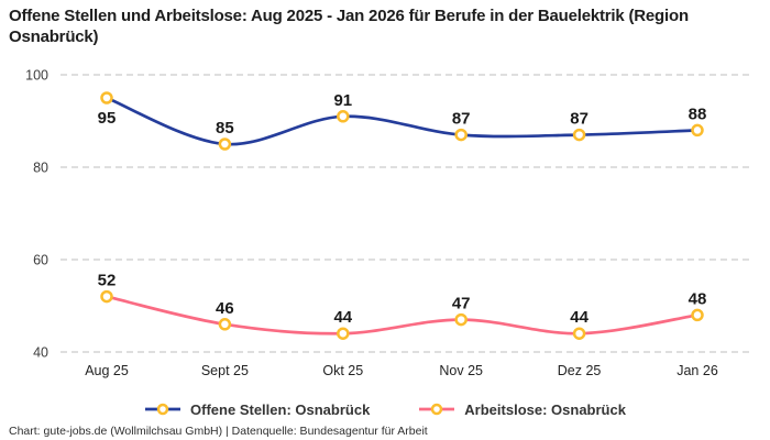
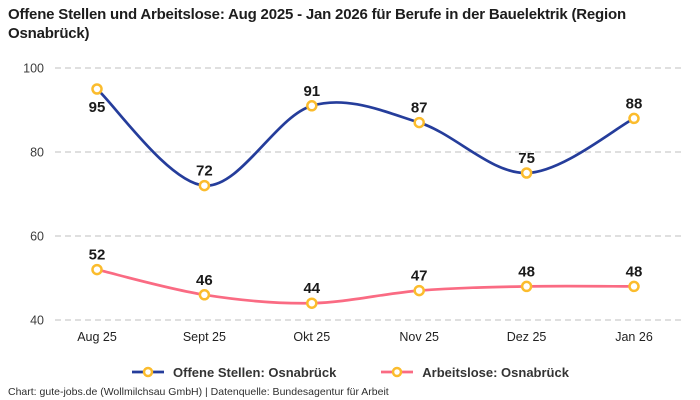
Offene Stellen: Osnabrück/Sept 25: 85 -> 72
Offene Stellen: Osnabrück/Dez 25: 87 -> 75
Arbeitslose: Osnabrück/Dez 25: 44 -> 48
